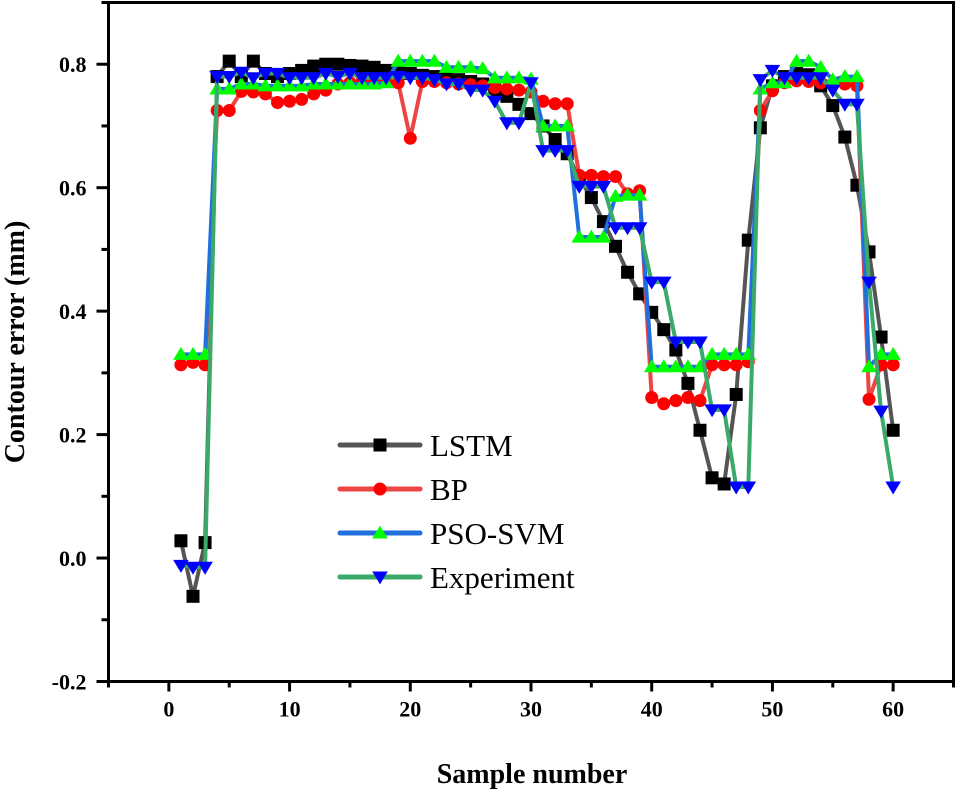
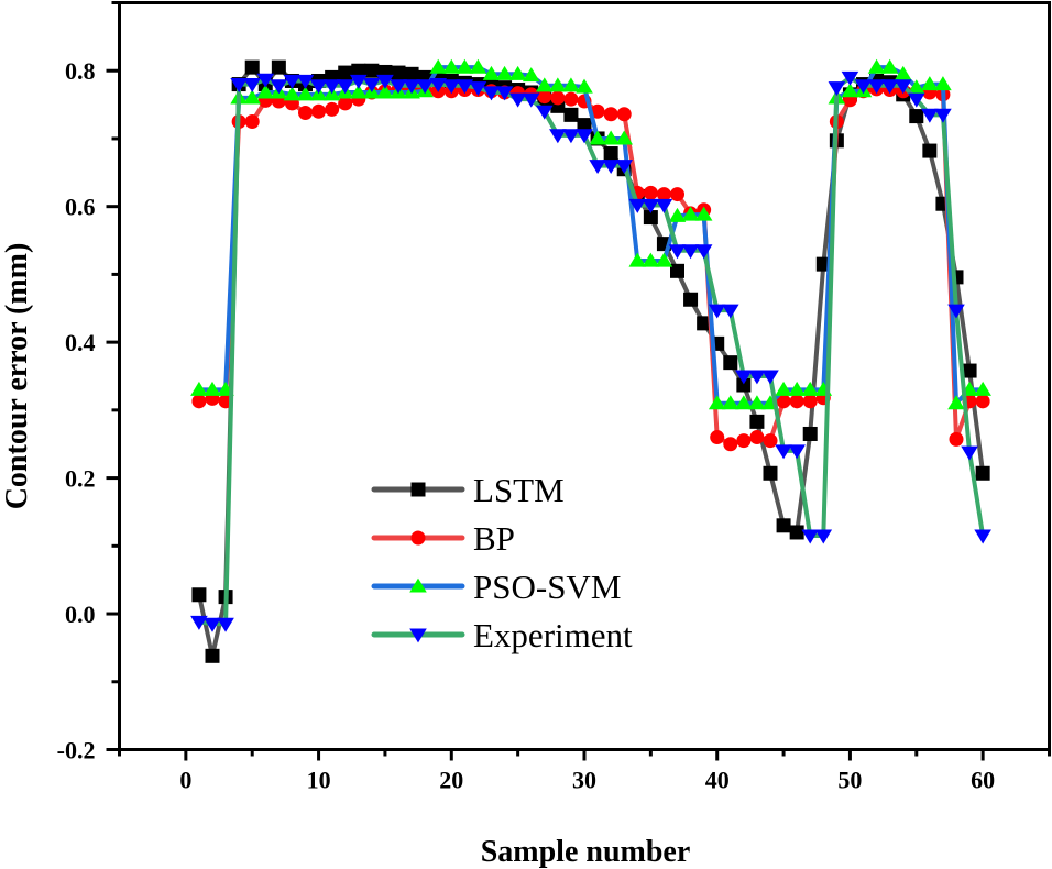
BP/20: 0.68 -> 0.77
Experiment/30: 0.77 -> 0.70
